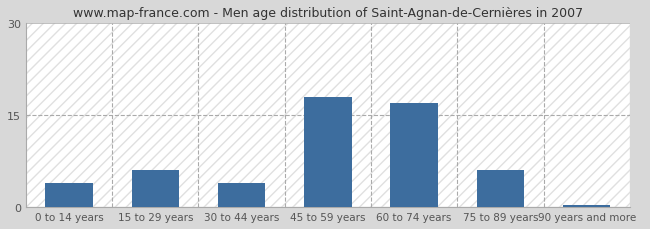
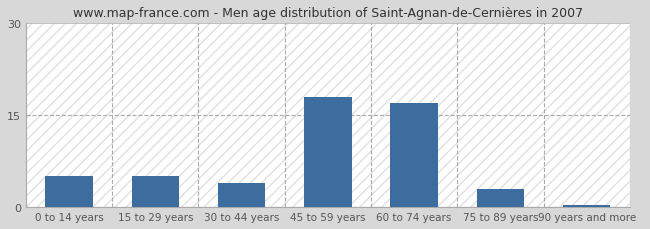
0 to 14 years: 4.0 -> 5.0
15 to 29 years: 6.0 -> 5.0
75 to 89 years: 6.0 -> 3.0
